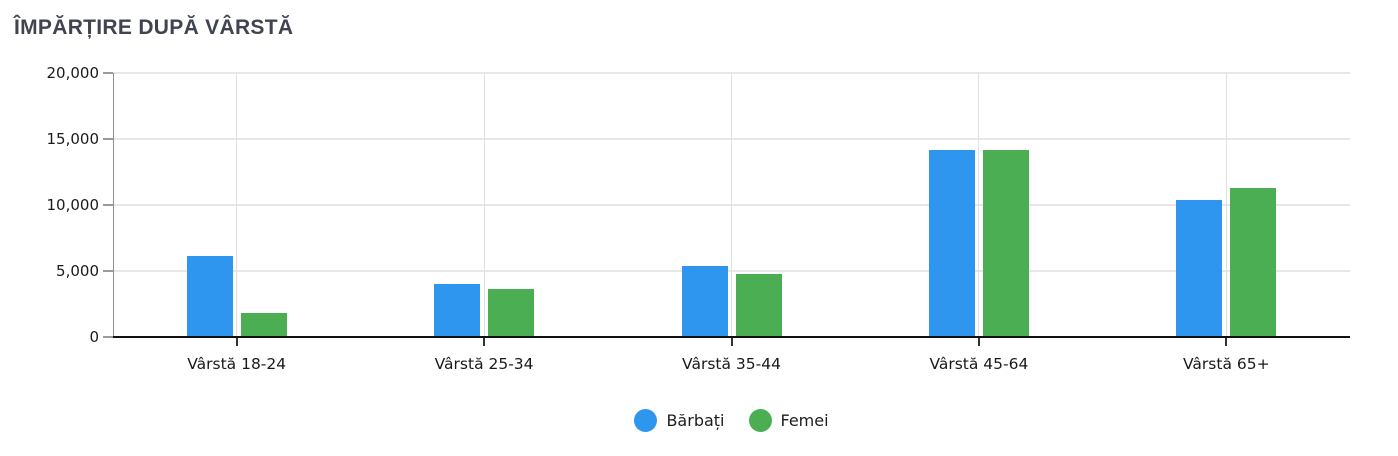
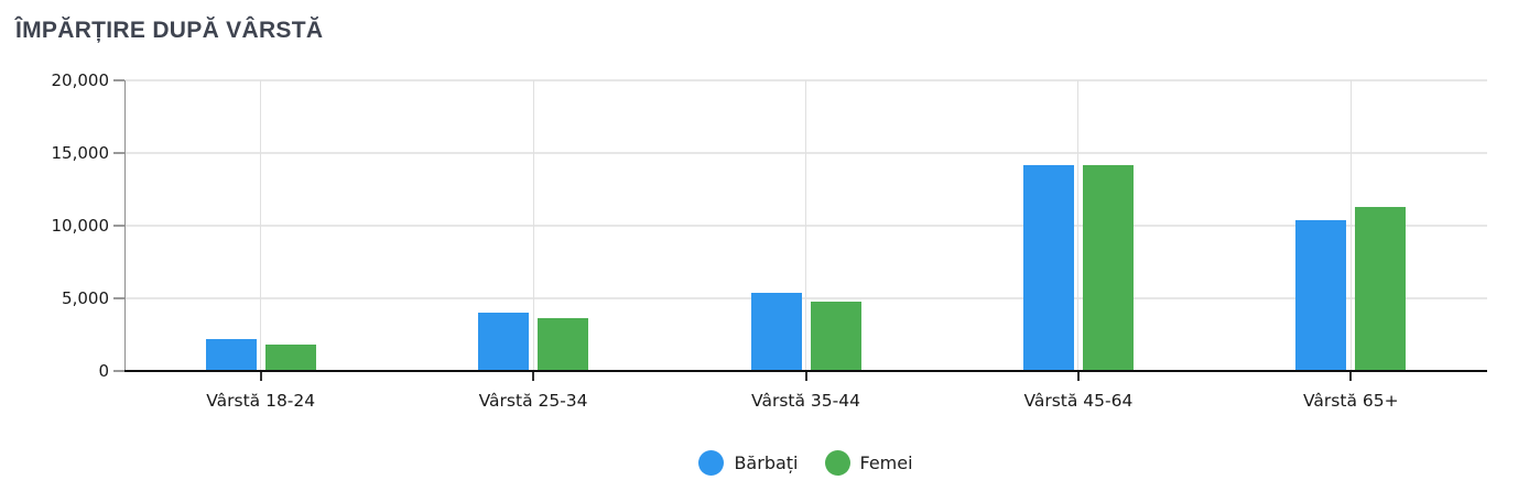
Bărbați/Vârstă 18-24: 6100 -> 2200
